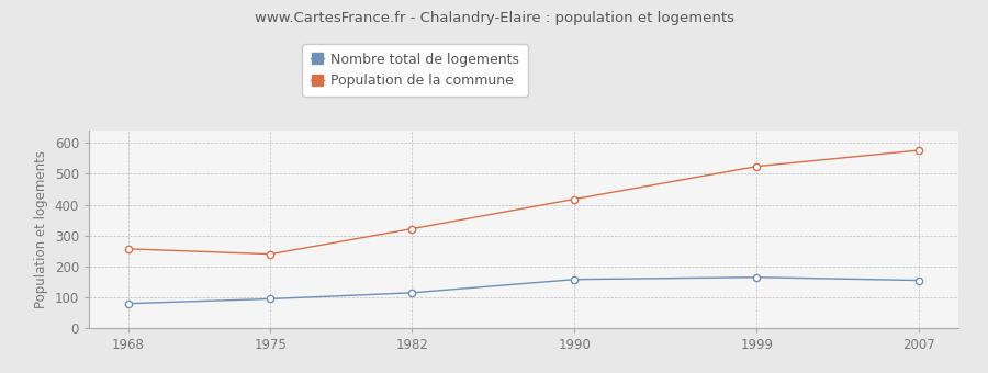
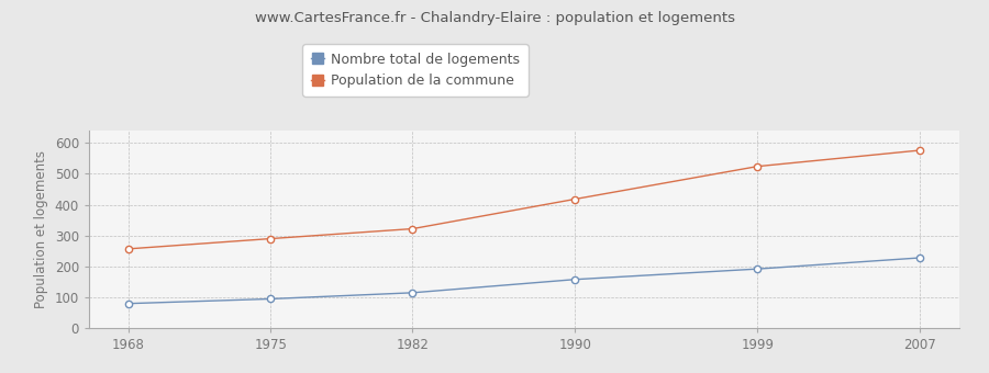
Population de la commune/1975: 240 -> 290
Nombre total de logements/1999: 165 -> 192
Nombre total de logements/2007: 155 -> 228
